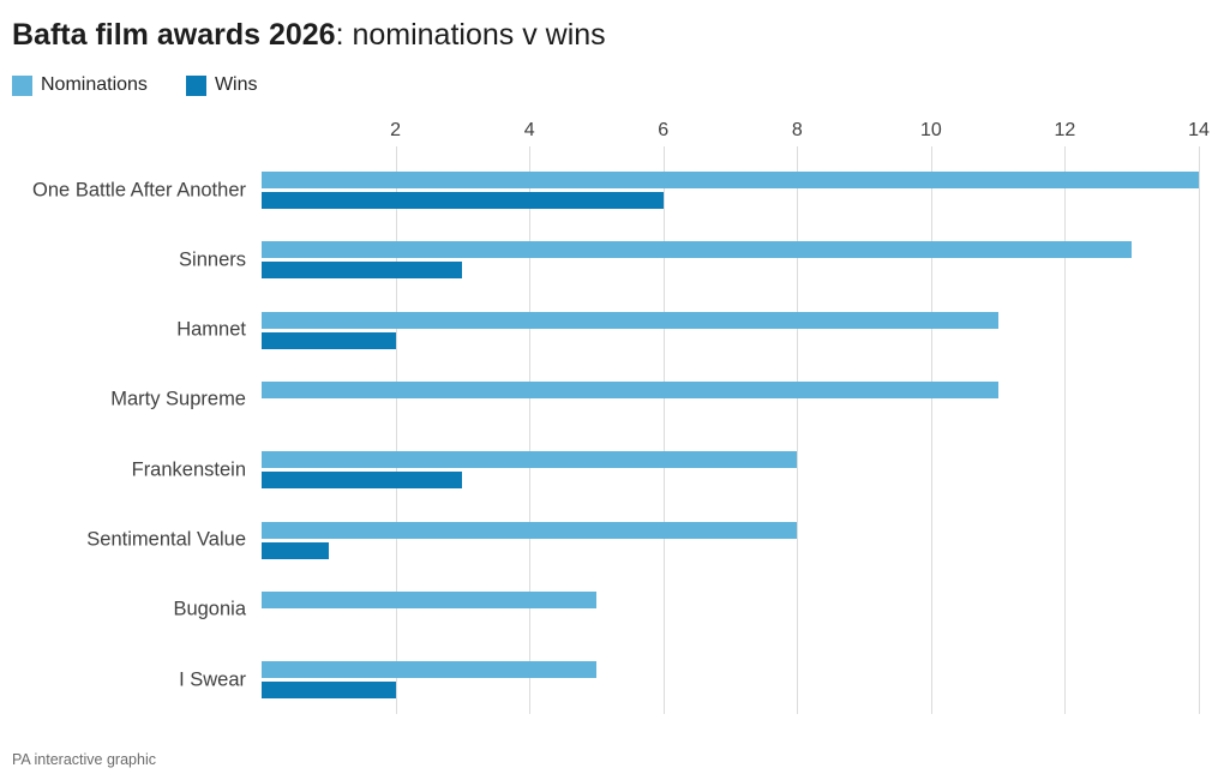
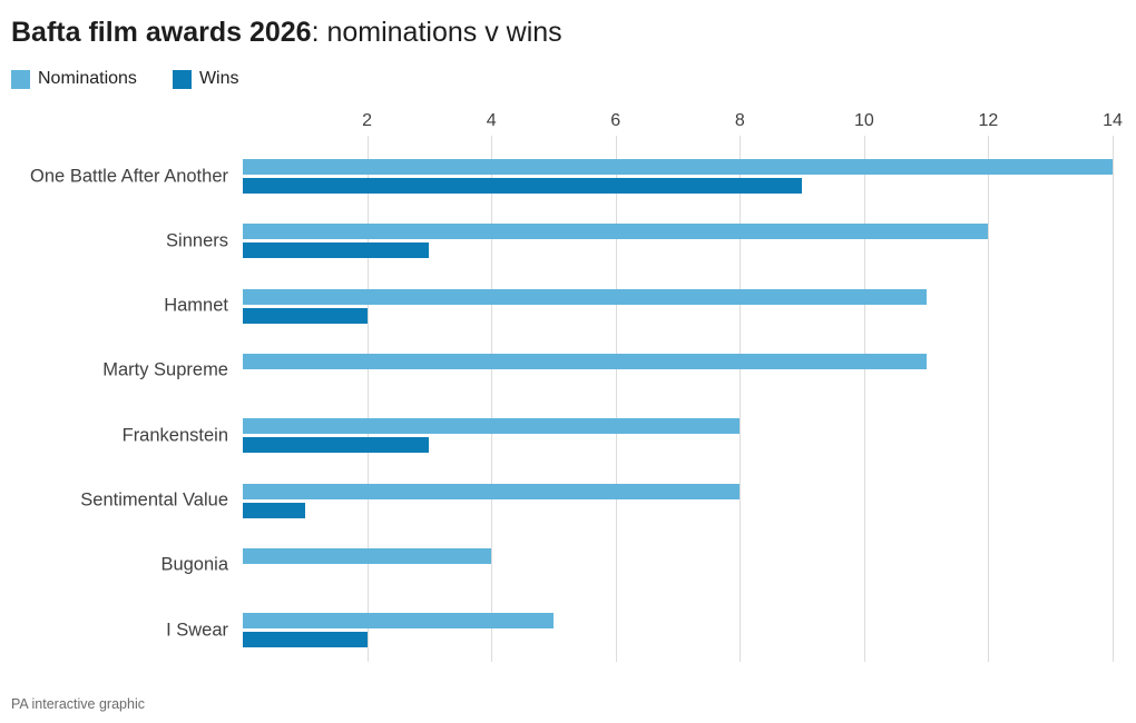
Wins/One Battle After Another: 6 -> 9
Nominations/Sinners: 13 -> 12
Nominations/Bugonia: 5 -> 4
